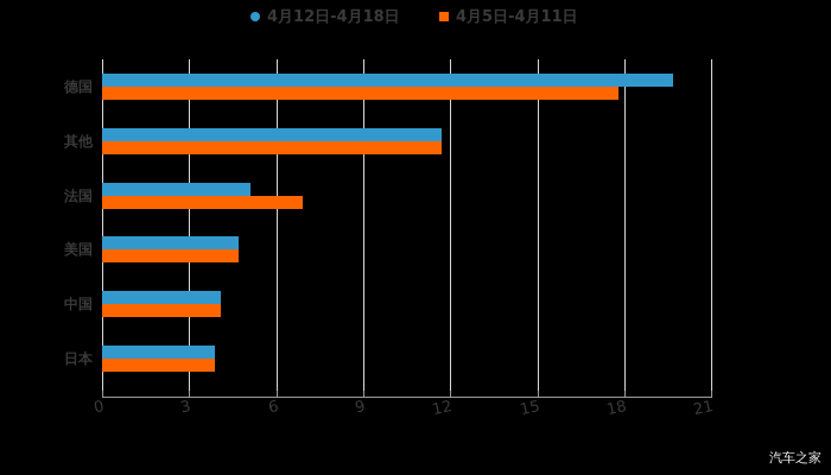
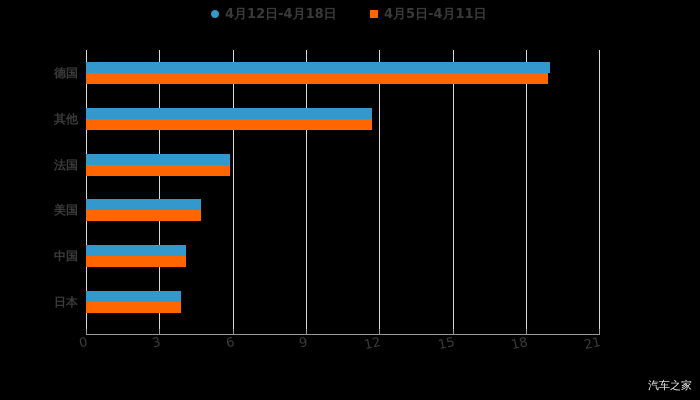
4月12日-4月18日/德国: 19.7 -> 19.0
4月5日-4月11日/德国: 17.8 -> 18.9
4月12日-4月18日/法国: 5.1 -> 5.9
4月5日-4月11日/法国: 6.9 -> 5.9
